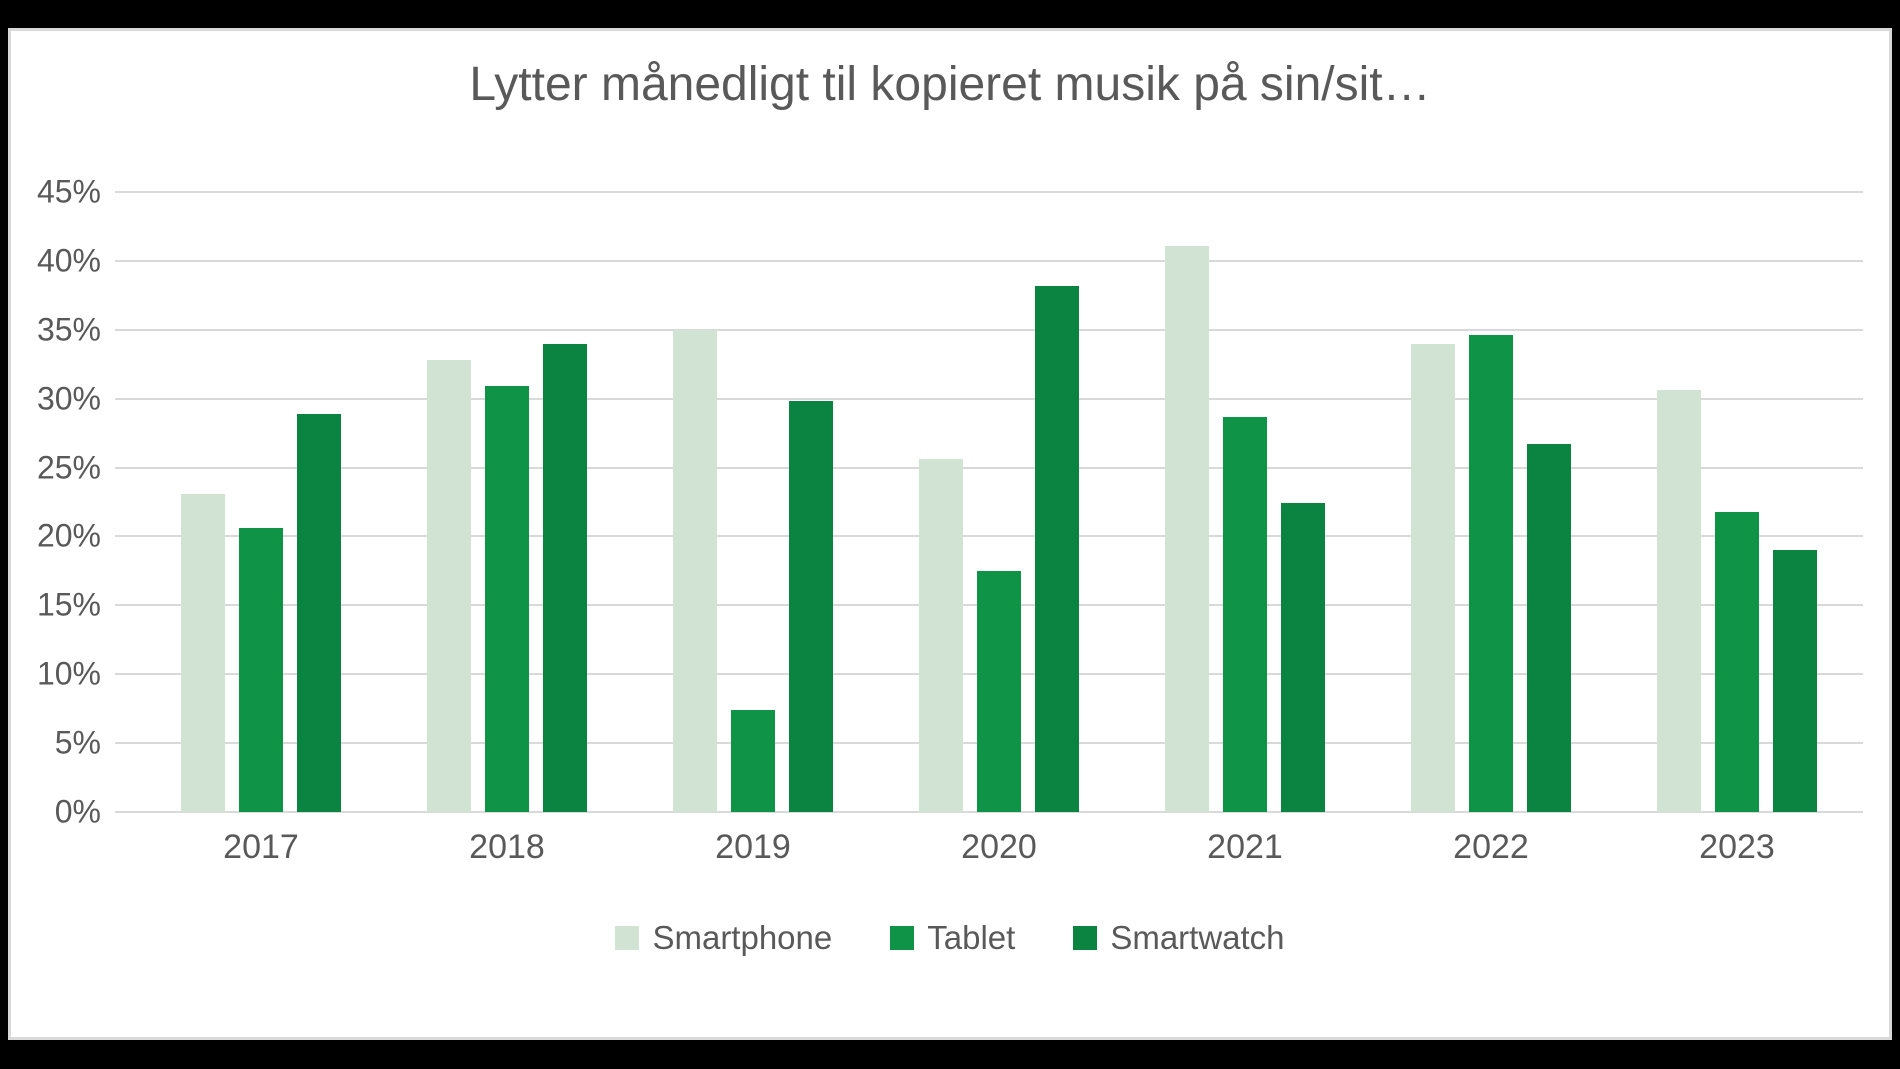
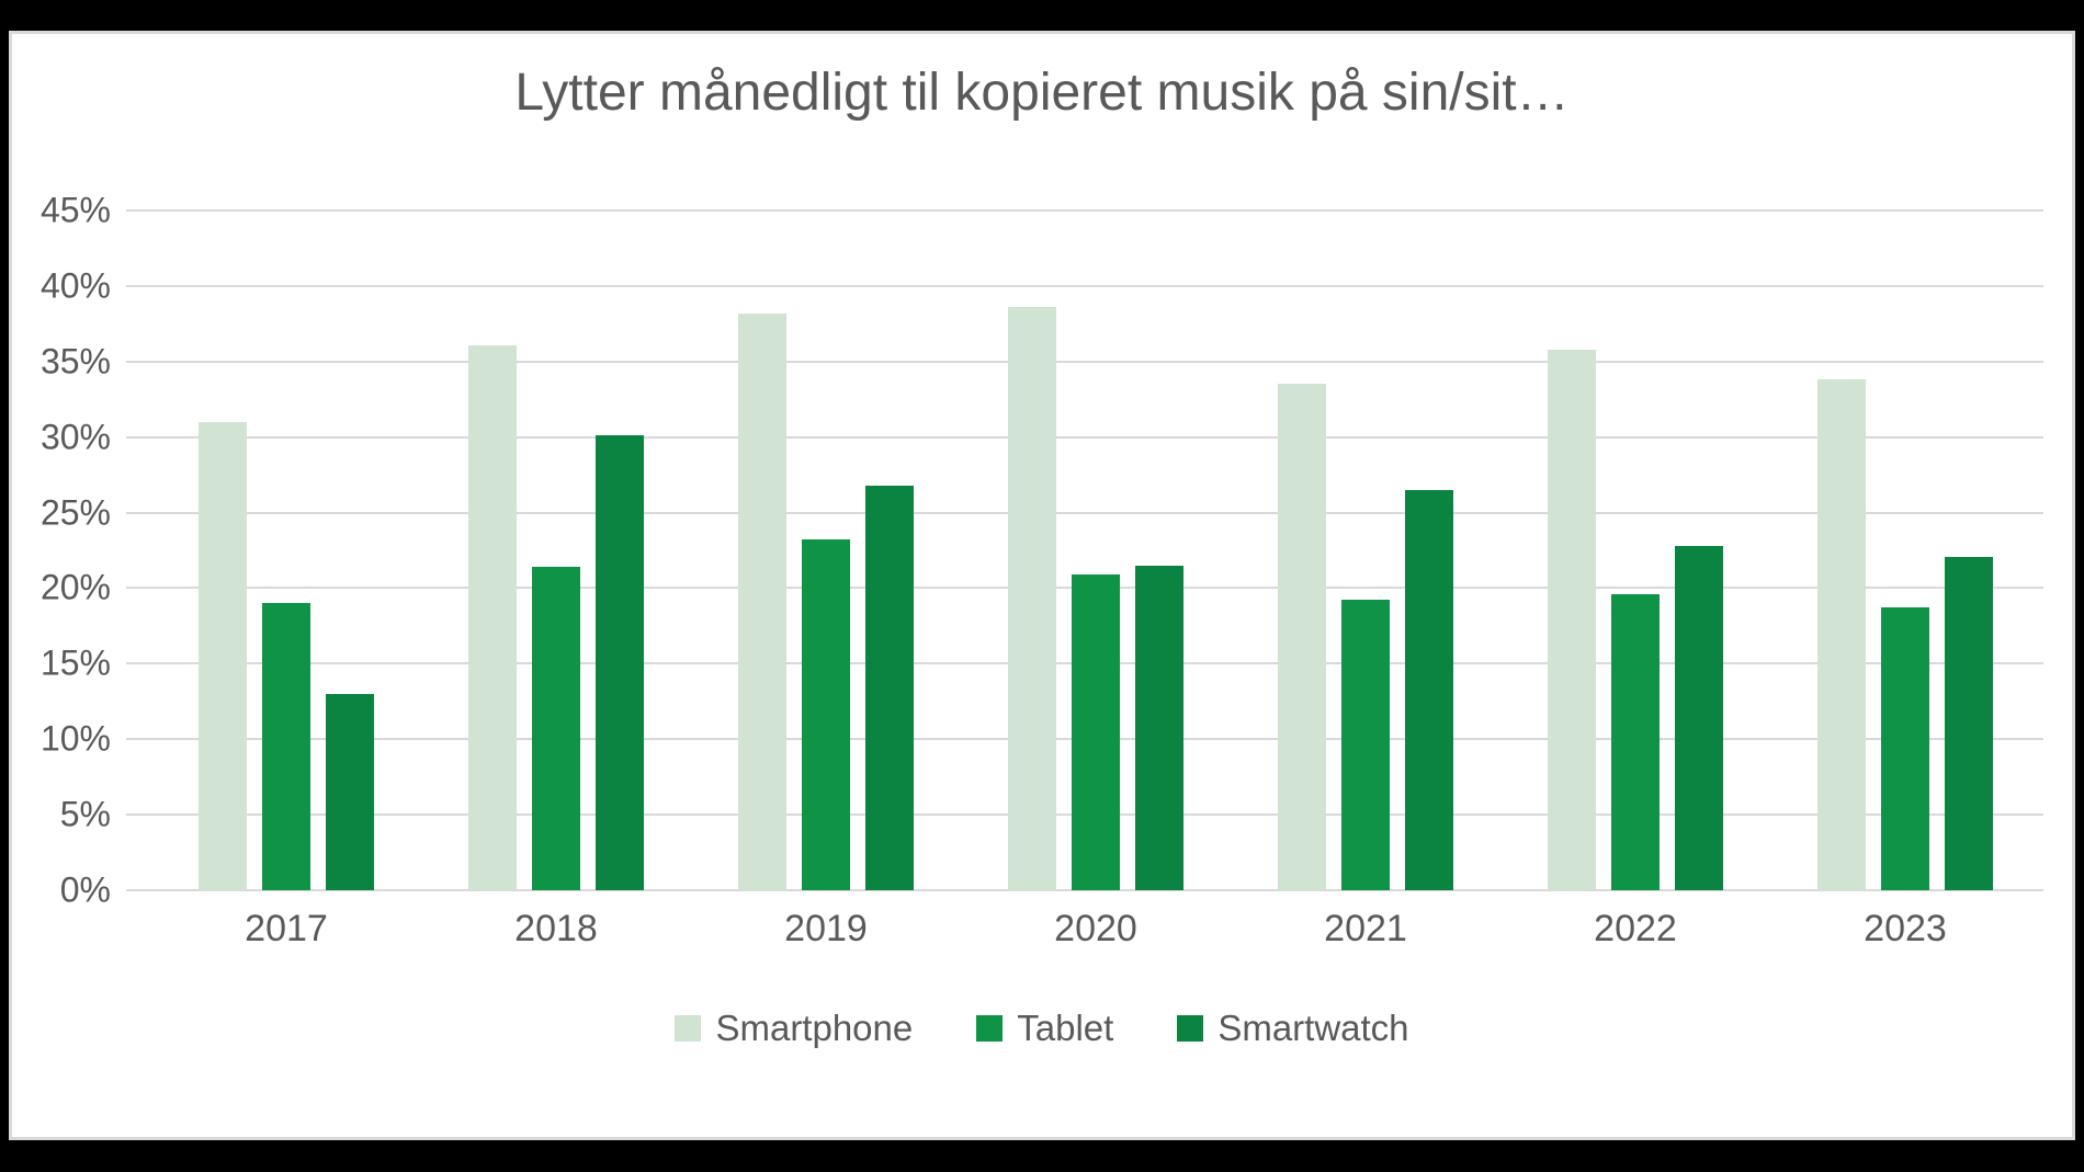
Smartphone/2017: 23.1% -> 31.0%
Tablet/2017: 20.6% -> 19.0%
Smartwatch/2017: 28.9% -> 13.0%
Smartphone/2018: 32.8% -> 36.1%
Tablet/2018: 30.9% -> 21.4%
Smartwatch/2018: 34.0% -> 30.1%
Smartphone/2019: 35.0% -> 38.2%
Tablet/2019: 7.4% -> 23.2%
Smartwatch/2019: 29.8% -> 26.8%
Smartphone/2020: 25.6% -> 38.6%
Tablet/2020: 17.5% -> 20.9%
Smartwatch/2020: 38.2% -> 21.5%
Smartphone/2021: 41.1% -> 33.5%
Tablet/2021: 28.7% -> 19.2%
Smartwatch/2021: 22.4% -> 26.5%
Smartphone/2022: 34.0% -> 35.8%
Tablet/2022: 34.6% -> 19.6%
Smartwatch/2022: 26.7% -> 22.8%
Smartphone/2023: 30.6% -> 33.8%
Tablet/2023: 21.8% -> 18.7%
Smartwatch/2023: 19.0% -> 22.1%
